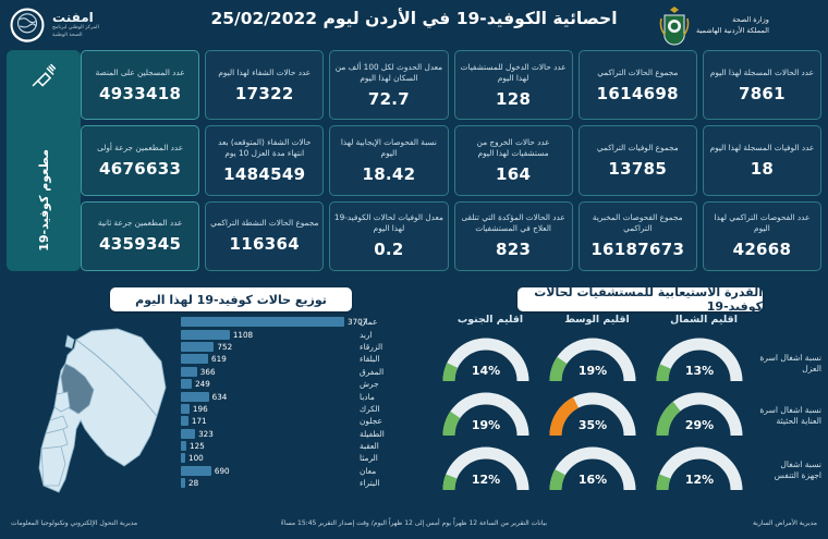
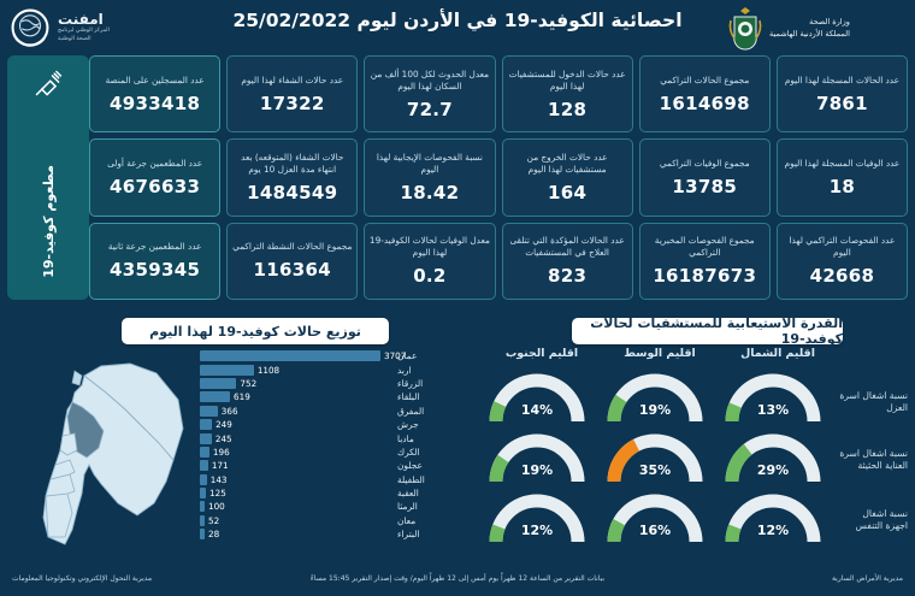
توزيع حالات كوفيد-19 لهذا اليوم/مادبا: 634 -> 245
توزيع حالات كوفيد-19 لهذا اليوم/الطفيلة: 323 -> 143
توزيع حالات كوفيد-19 لهذا اليوم/معان: 690 -> 52
